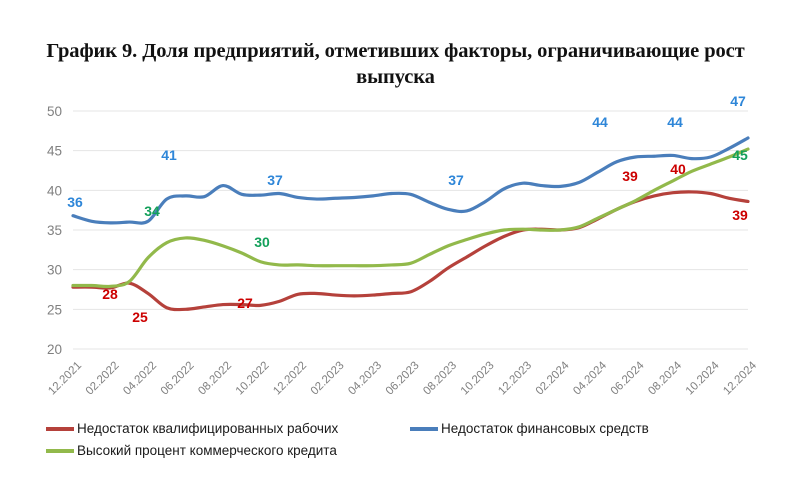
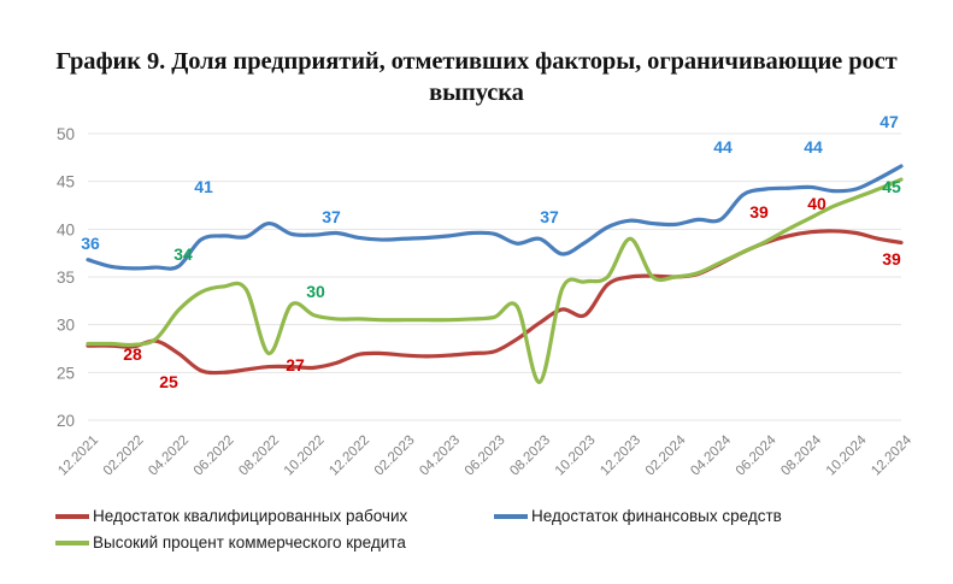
Высокий процент коммерческого кредита/08.2022: 33 -> 27
Недостаток финансовых средств/08.2023: 38 -> 39
Высокий процент коммерческого кредита/08.2023: 33 -> 24
Недостаток квалифицированных рабочих/10.2023: 33 -> 31
Высокий процент коммерческого кредита/12.2023: 35 -> 39
Недостаток финансовых средств/04.2024: 42 -> 41
